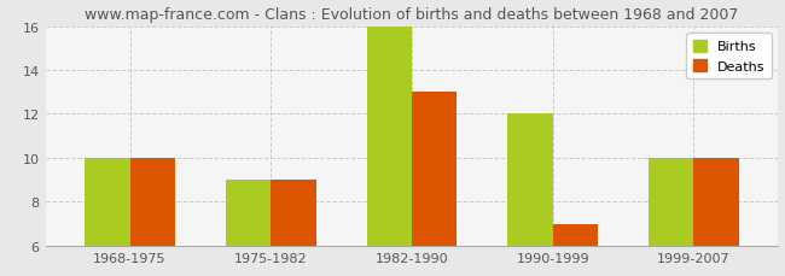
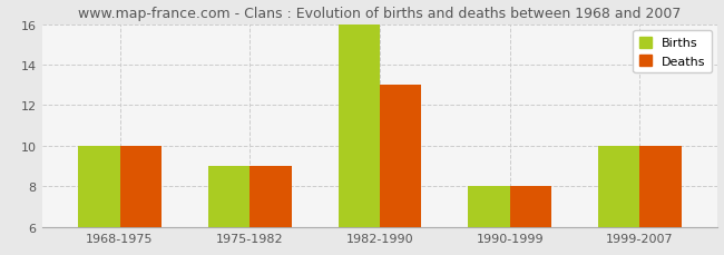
Births/1990-1999: 12 -> 8
Deaths/1990-1999: 7 -> 8
